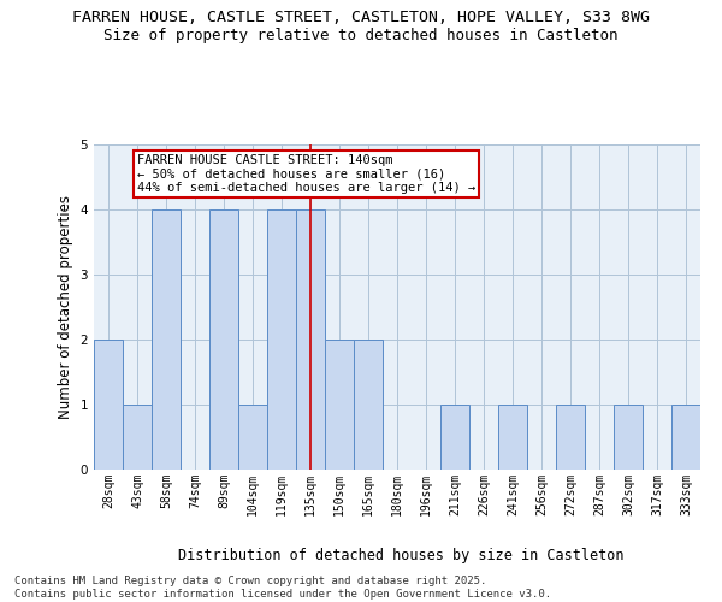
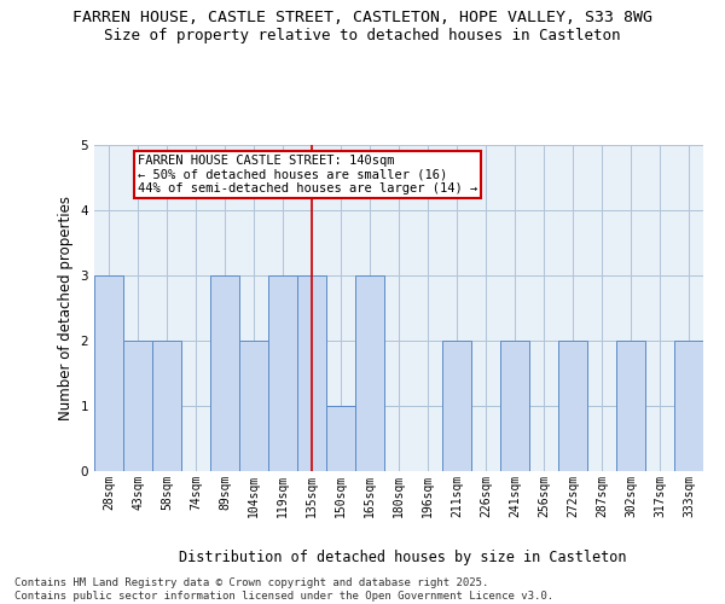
28sqm: 2 -> 3
43sqm: 1 -> 2
58sqm: 4 -> 2
89sqm: 4 -> 3
104sqm: 1 -> 2
119sqm: 4 -> 3
135sqm: 4 -> 3
150sqm: 2 -> 1
165sqm: 2 -> 3
211sqm: 1 -> 2
241sqm: 1 -> 2
272sqm: 1 -> 2
302sqm: 1 -> 2
333sqm: 1 -> 2
